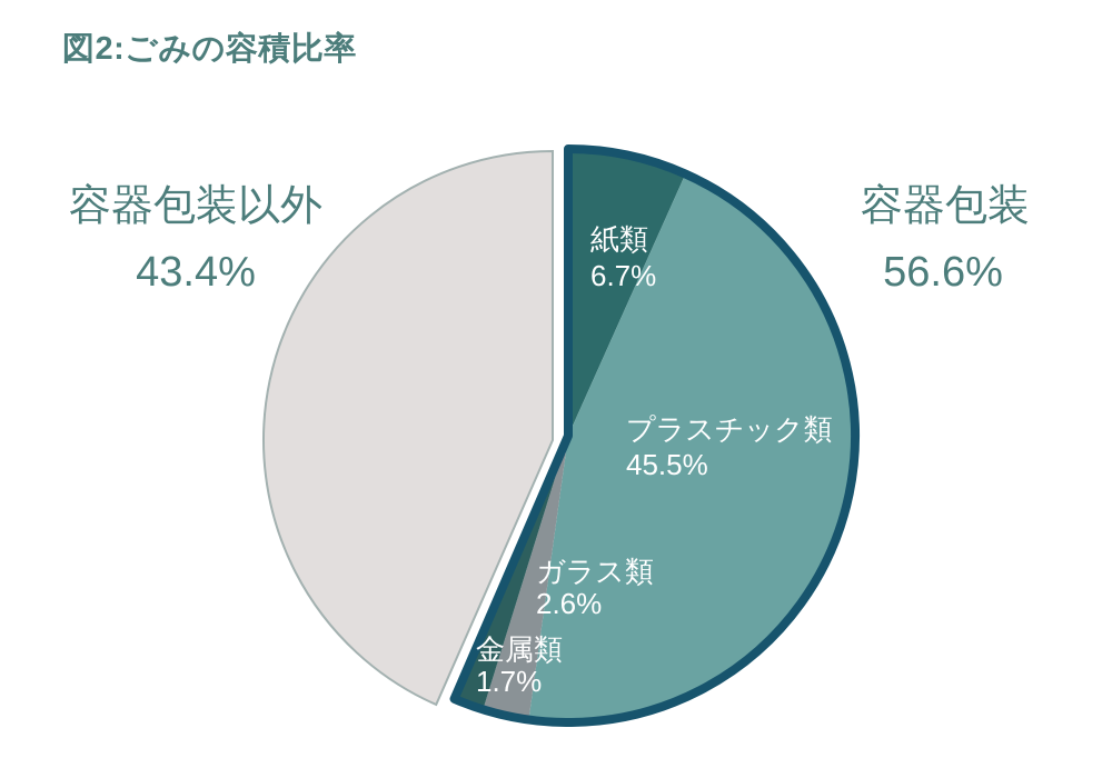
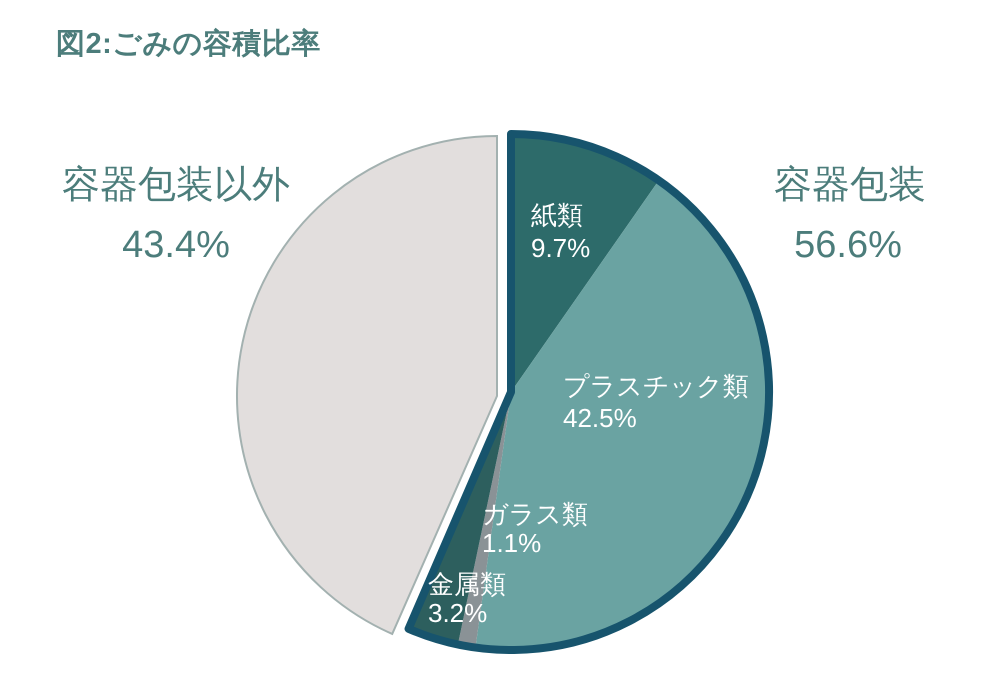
紙類: 6.7% -> 9.7%
プラスチック類: 45.5% -> 42.5%
ガラス類: 2.6% -> 1.1%
金属類: 1.7% -> 3.2%
